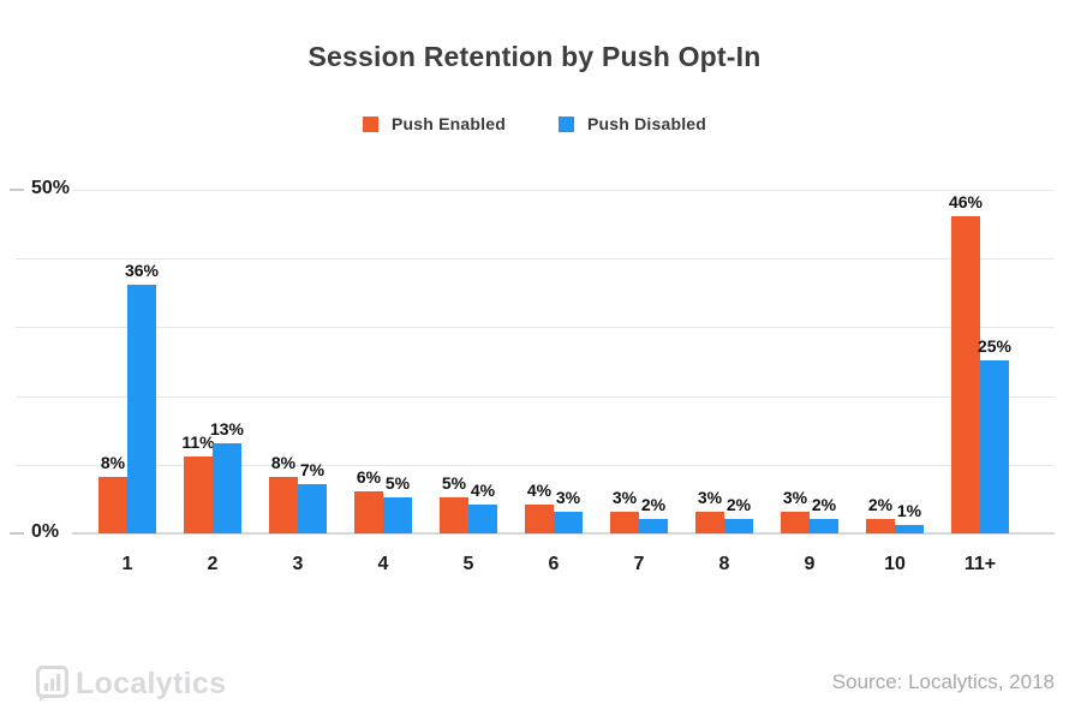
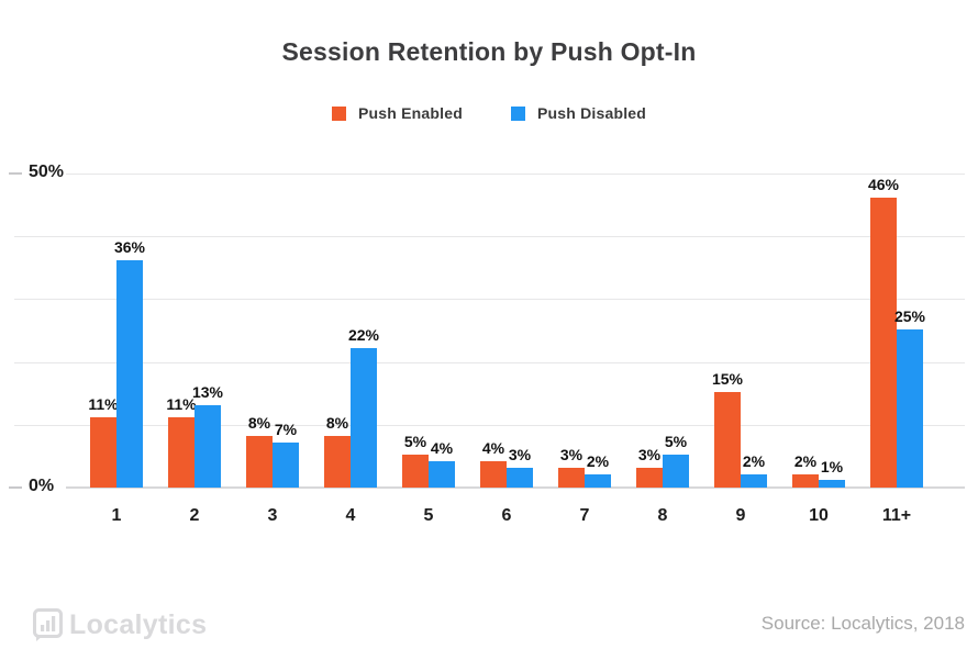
Push Enabled/1: 8% -> 11%
Push Enabled/4: 6% -> 8%
Push Disabled/4: 5% -> 22%
Push Disabled/8: 2% -> 5%
Push Enabled/9: 3% -> 15%
